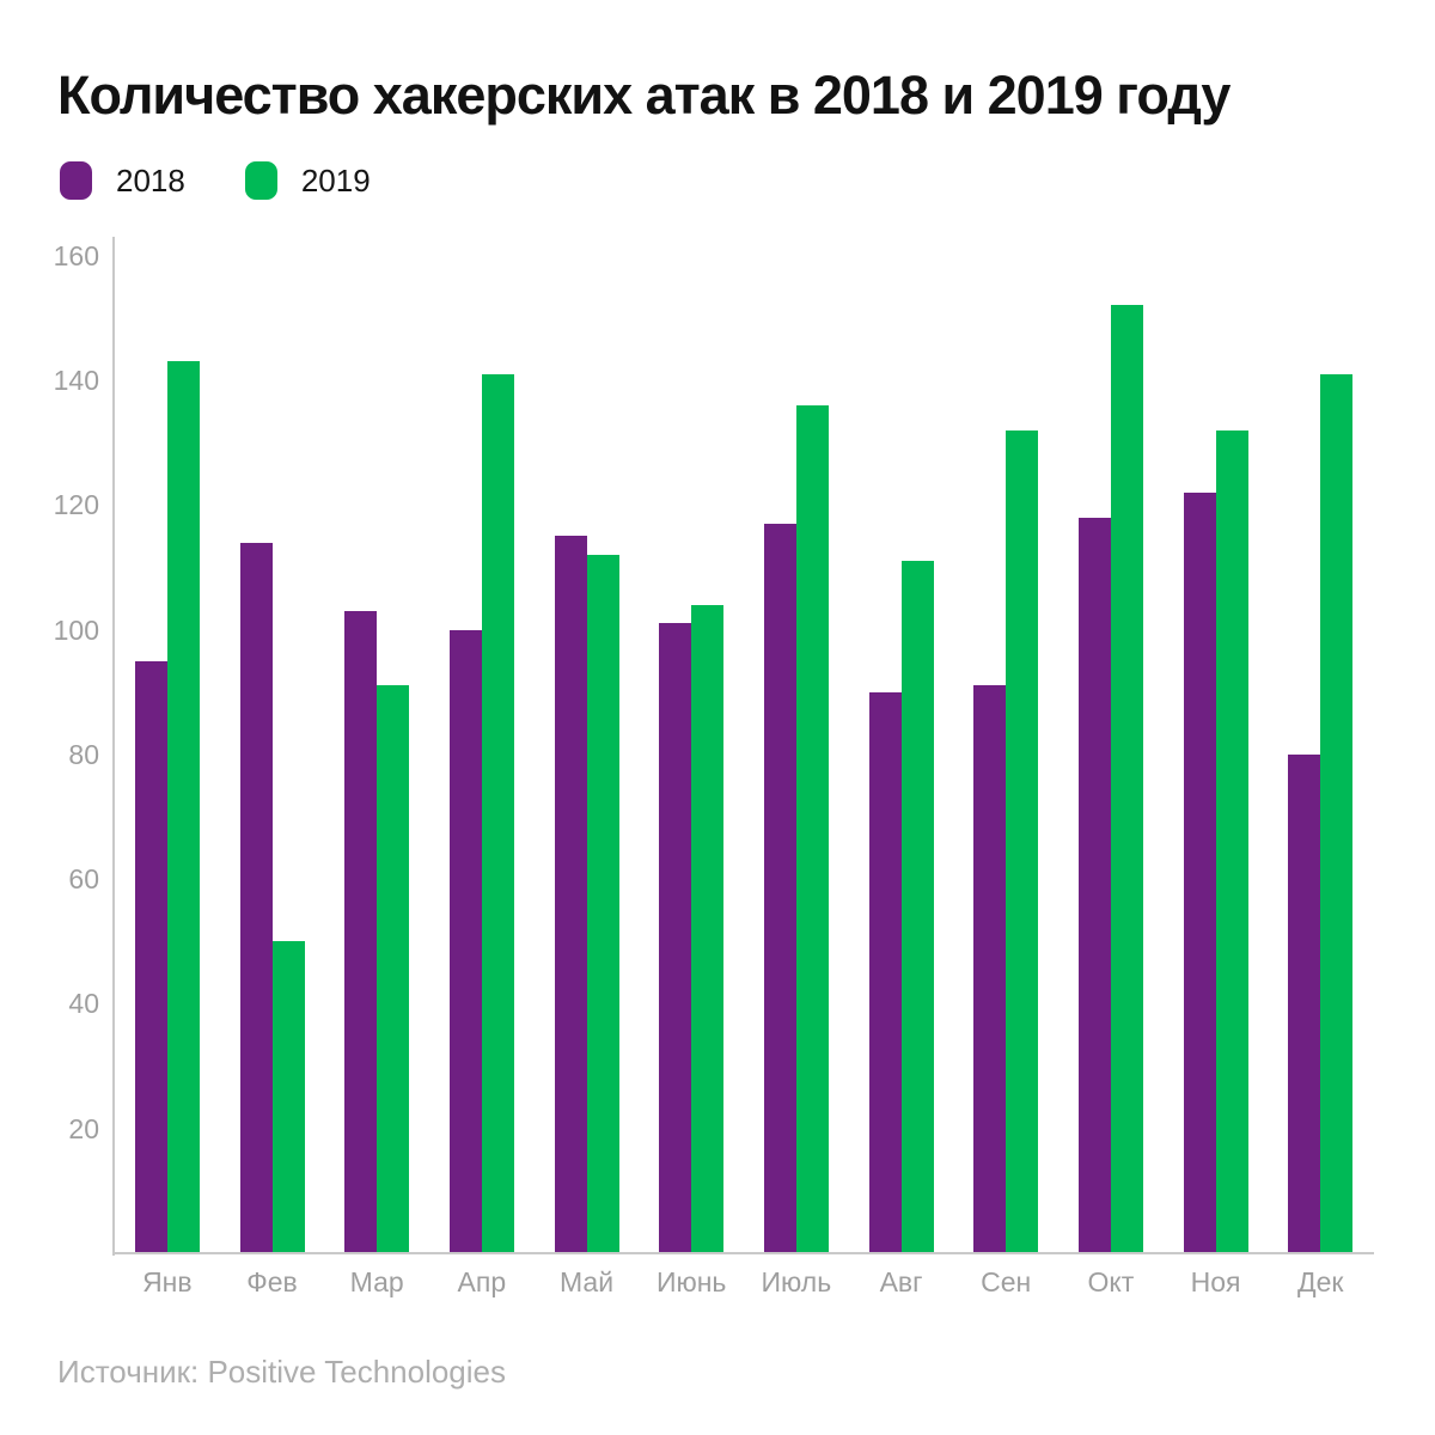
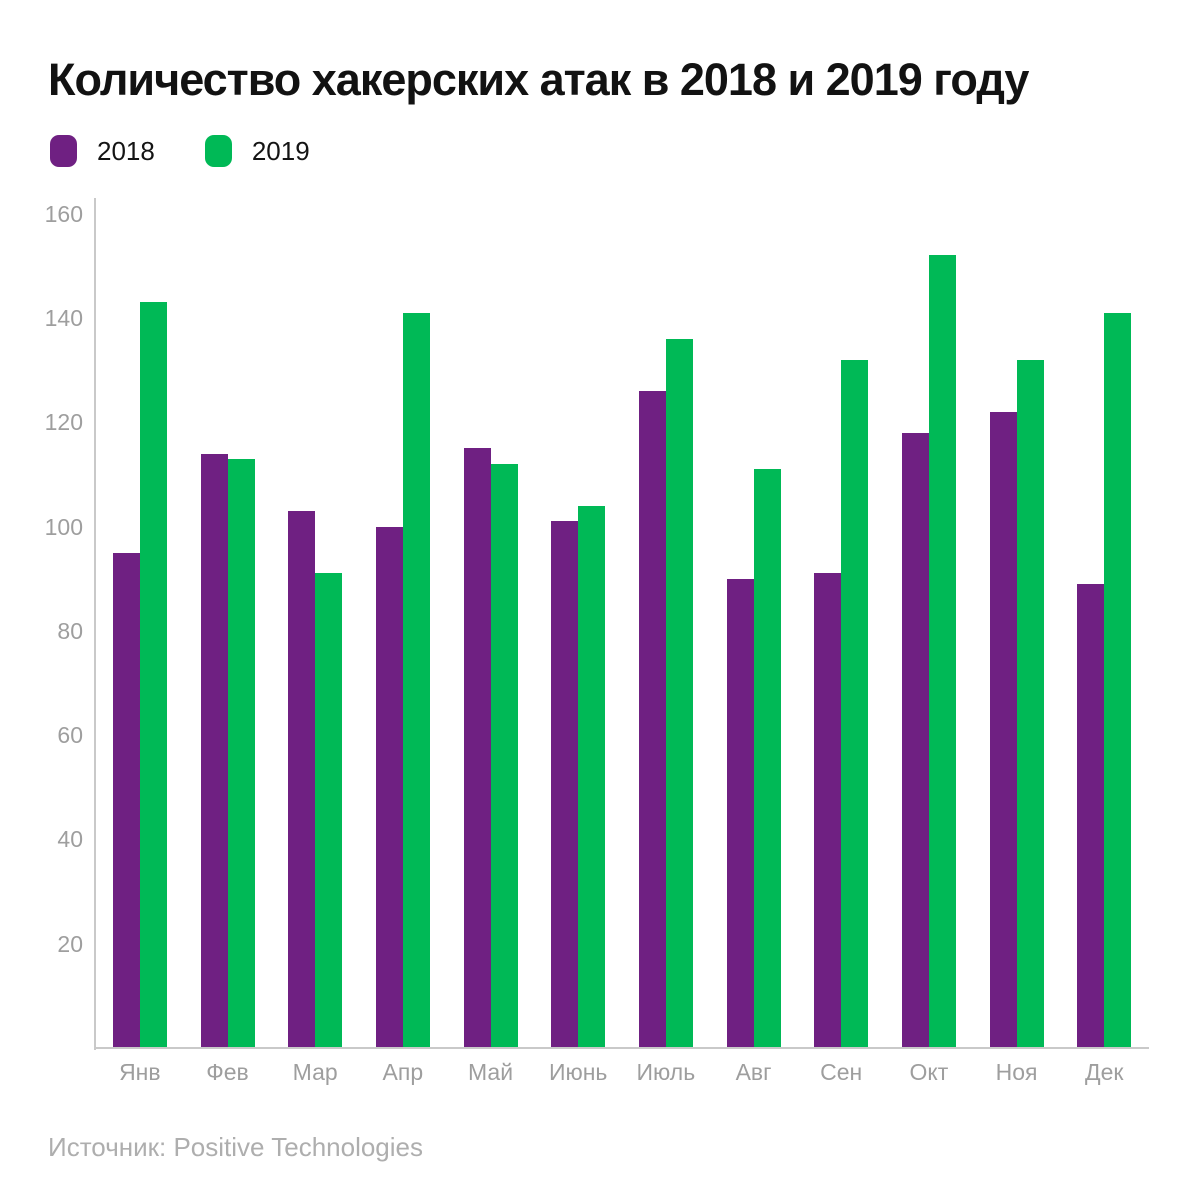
2019/Фев: 50 -> 113
2018/Июль: 117 -> 126
2018/Дек: 80 -> 89
